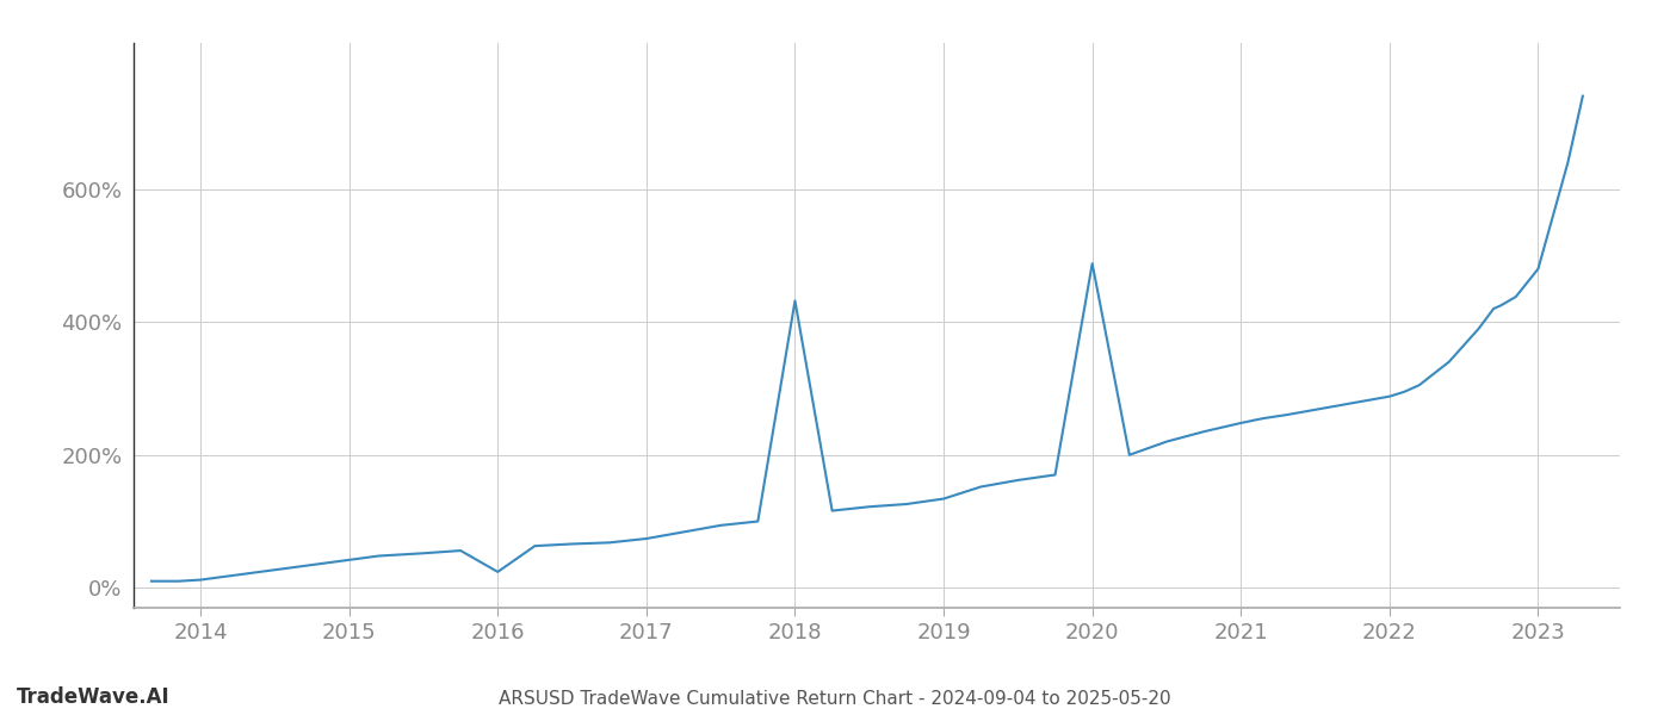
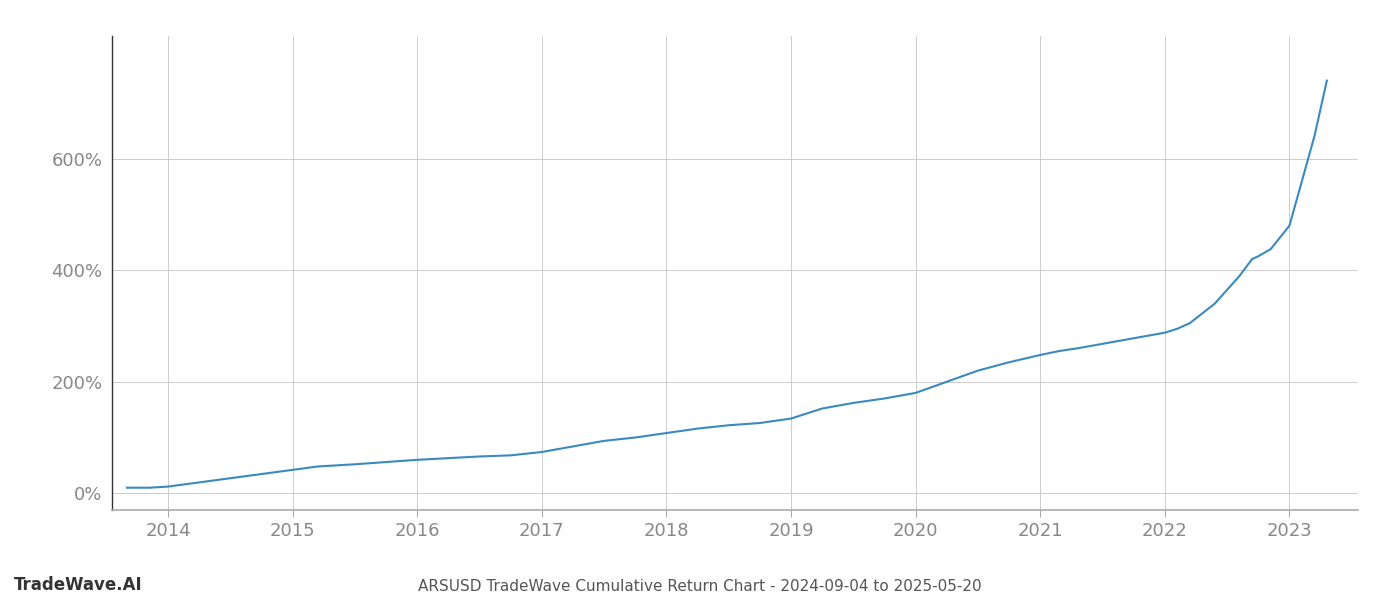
2016: 24% -> 60%
2018: 432% -> 108%
2020: 488% -> 180%
